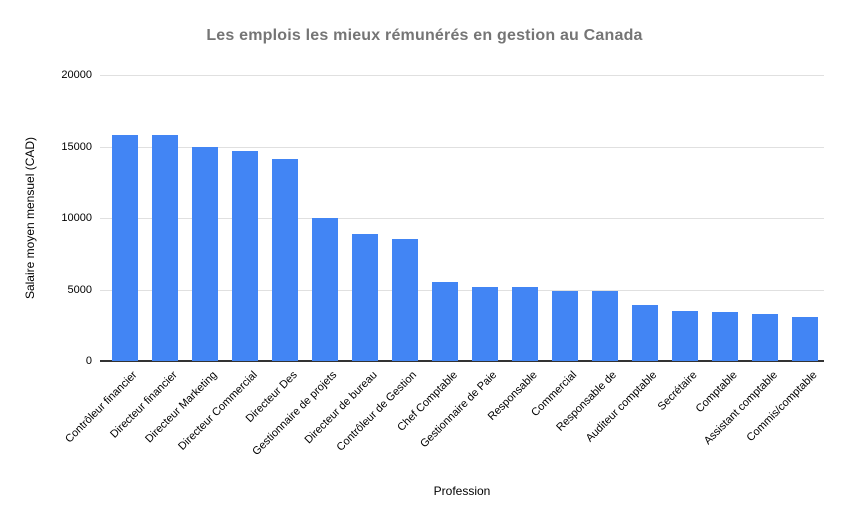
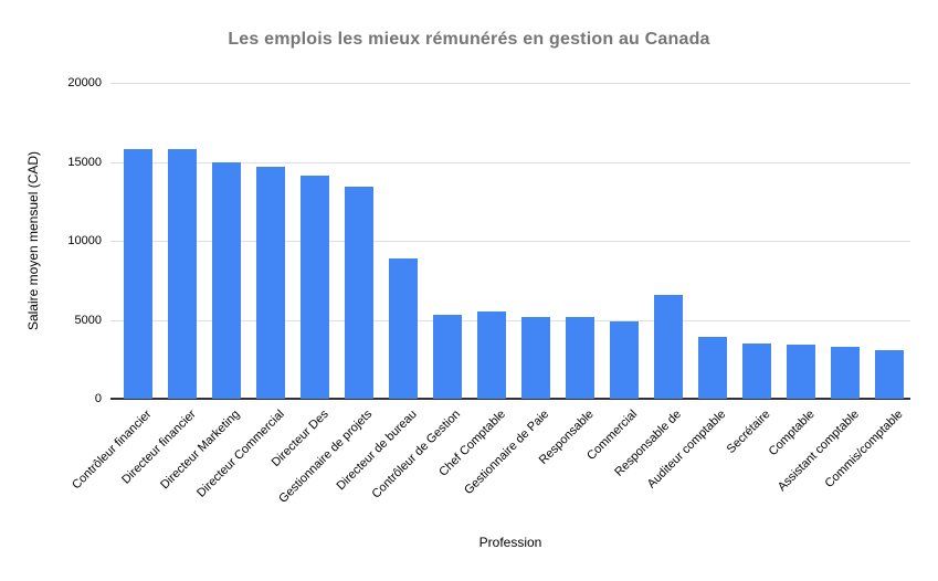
Gestionnaire de projets: 10000 -> 13400
Contrôleur de Gestion: 8500 -> 5300
Responsable de: 4900 -> 6600
